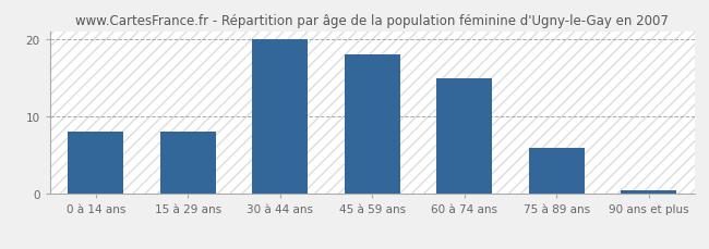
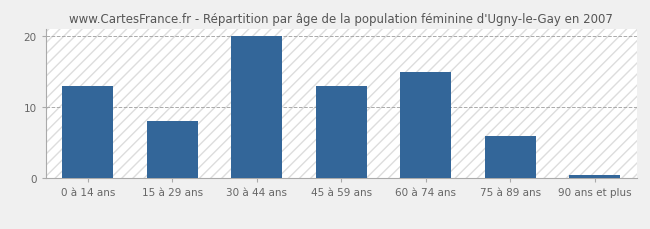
0 à 14 ans: 8.0 -> 13.0
45 à 59 ans: 18.0 -> 13.0
